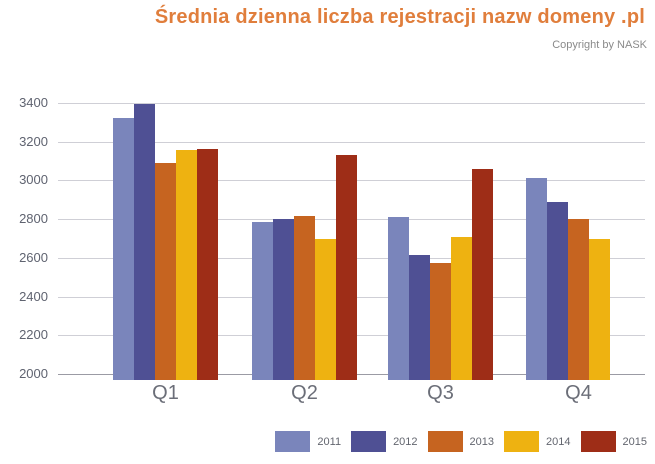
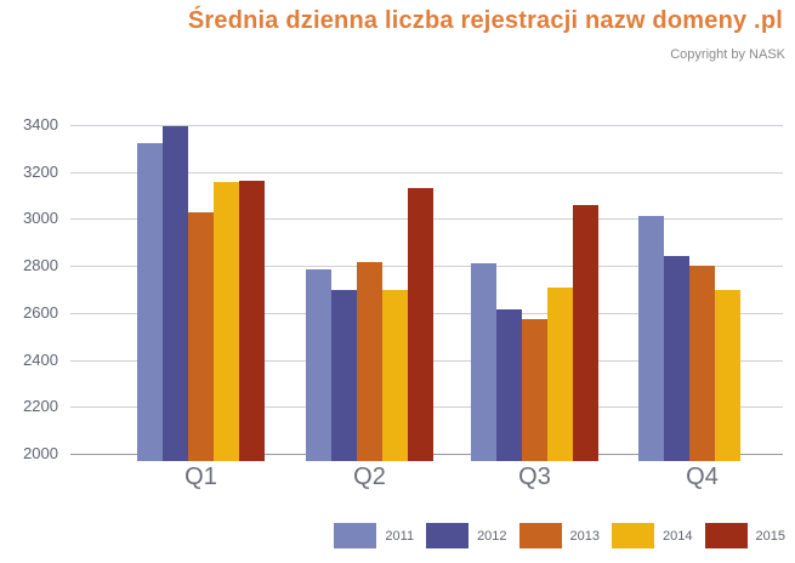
2013/Q1: 3090 -> 3030
2012/Q2: 2800 -> 2700
2012/Q4: 2890 -> 2840
